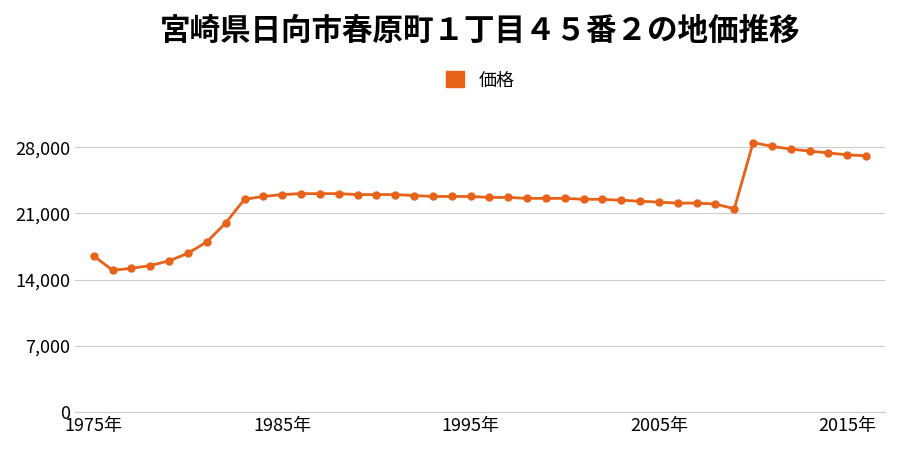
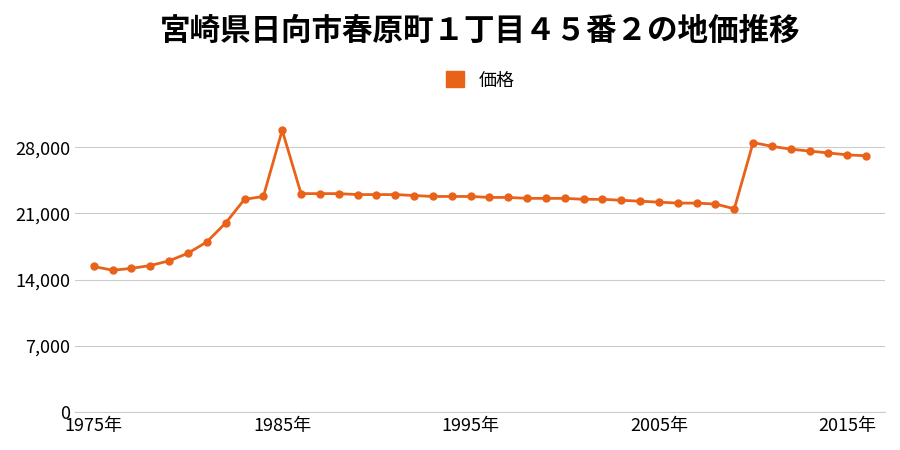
1975年: 16,500 -> 15,400
1985年: 23,000 -> 29,800
